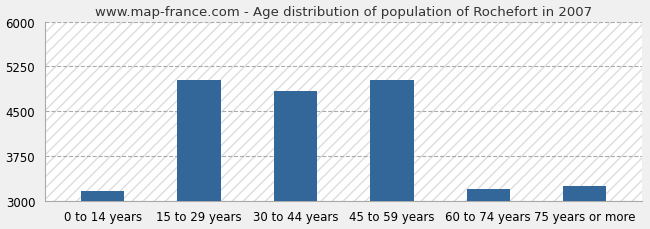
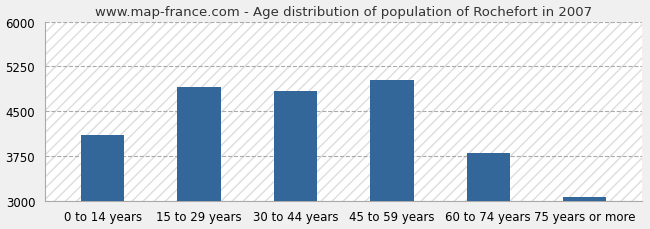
0 to 14 years: 3160 -> 4100
15 to 29 years: 5020 -> 4900
60 to 74 years: 3200 -> 3800
75 years or more: 3240 -> 3060
